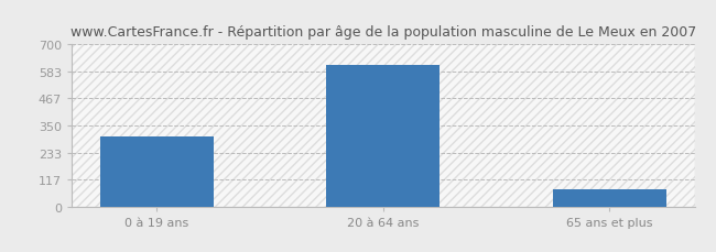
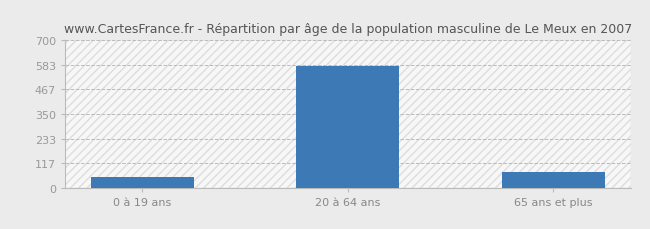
0 à 19 ans: 303 -> 50
20 à 64 ans: 610 -> 580
